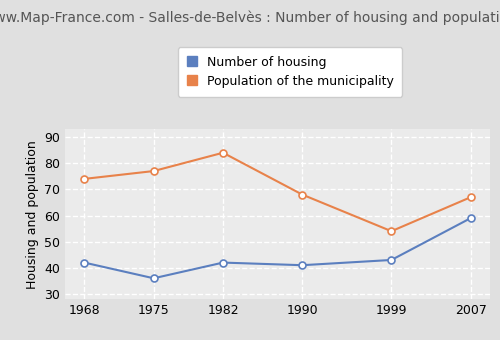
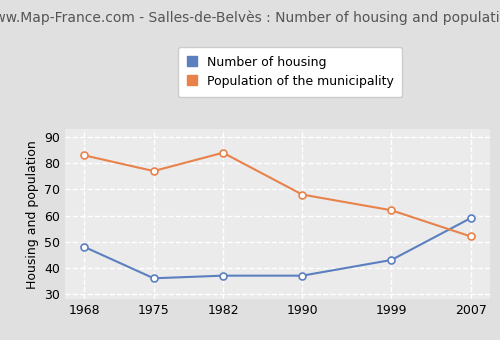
Number of housing/1968: 42 -> 48
Population of the municipality/1968: 74 -> 83
Number of housing/1982: 42 -> 37
Number of housing/1990: 41 -> 37
Population of the municipality/1999: 54 -> 62
Population of the municipality/2007: 67 -> 52
